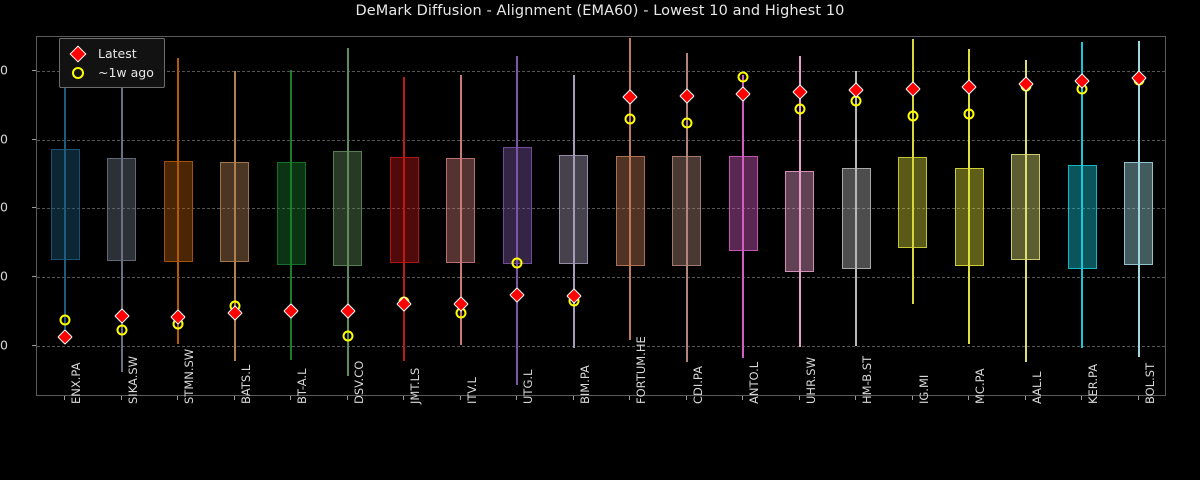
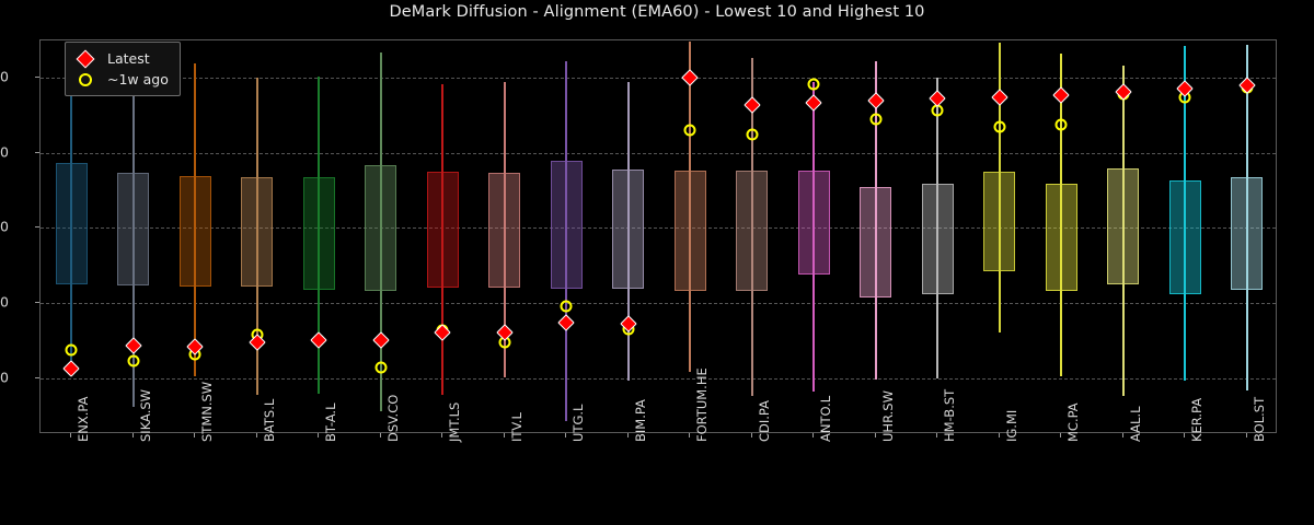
~1w ago/UTG.L: -16 -> -21
Latest/FORTUM.HE: 33 -> 40
